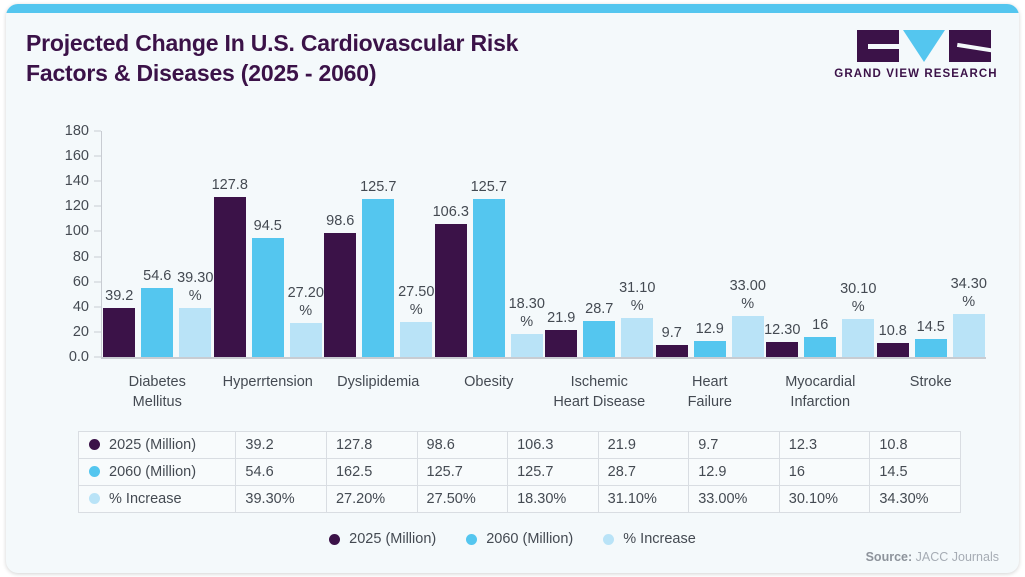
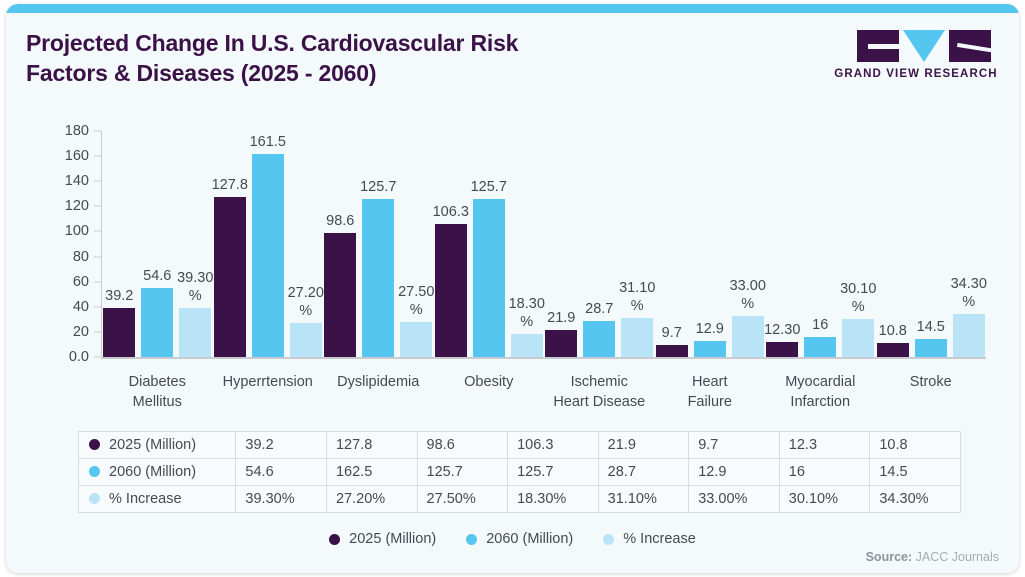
2060 (Million)/Hyperrtension: 94.5 -> 161.5
